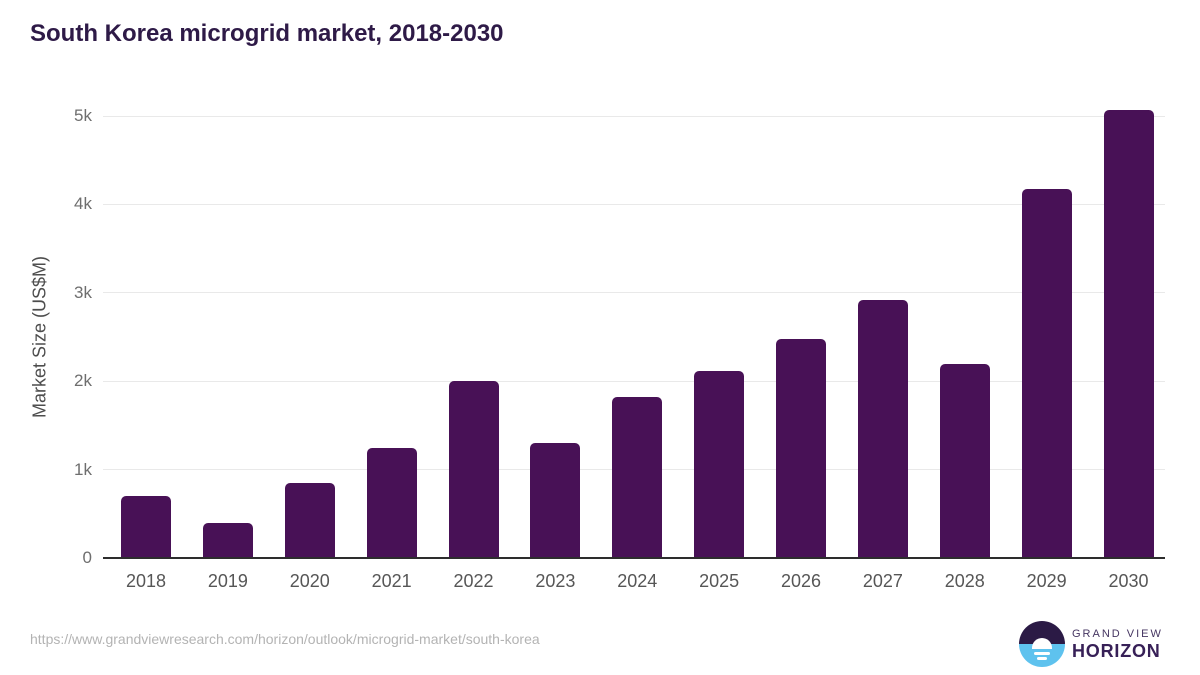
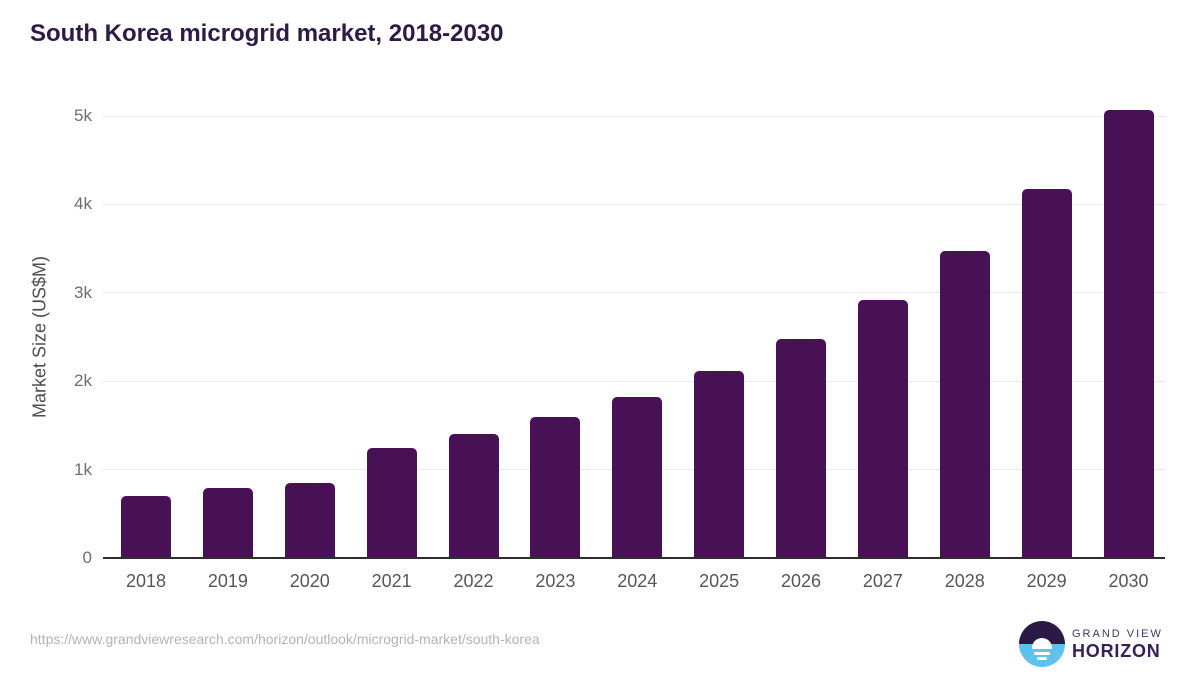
2019: 0.4k -> 0.8k
2022: 2.0k -> 1.4k
2023: 1.3k -> 1.6k
2028: 2.2k -> 3.5k
